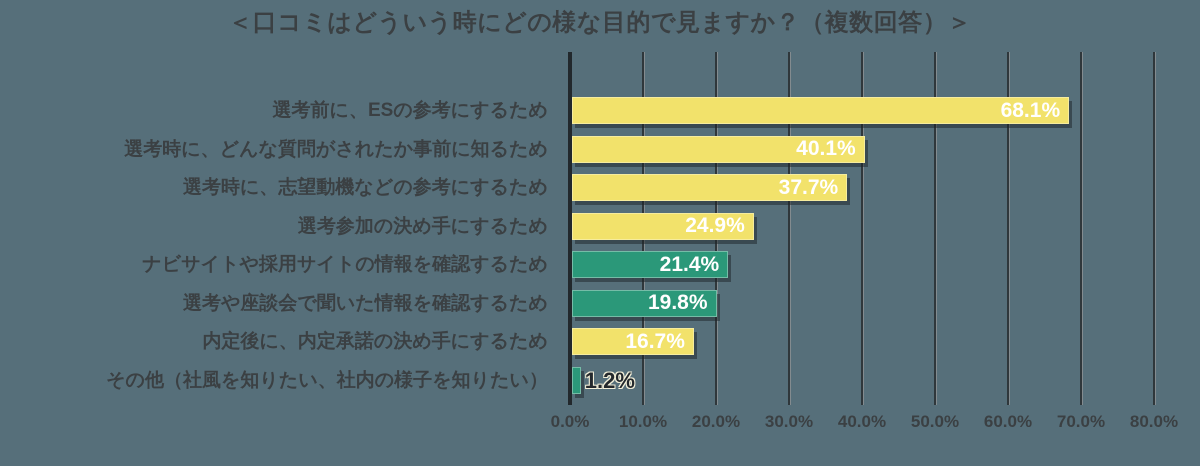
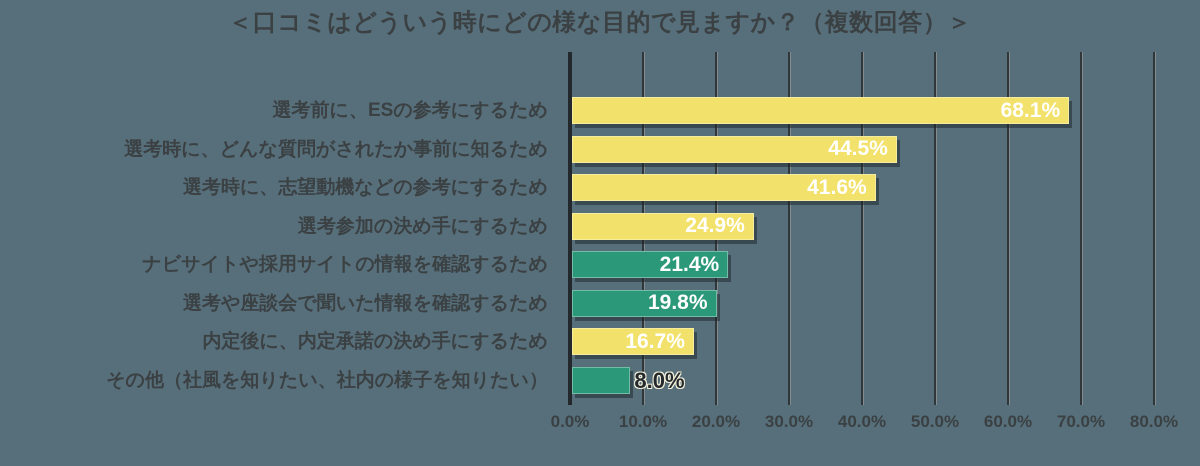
選考時に、どんな質問がされたか事前に知るため: 40.1% -> 44.5%
選考時に、志望動機などの参考にするため: 37.7% -> 41.6%
その他（社風を知りたい、社内の様子を知りたい）: 1.2% -> 8.0%
